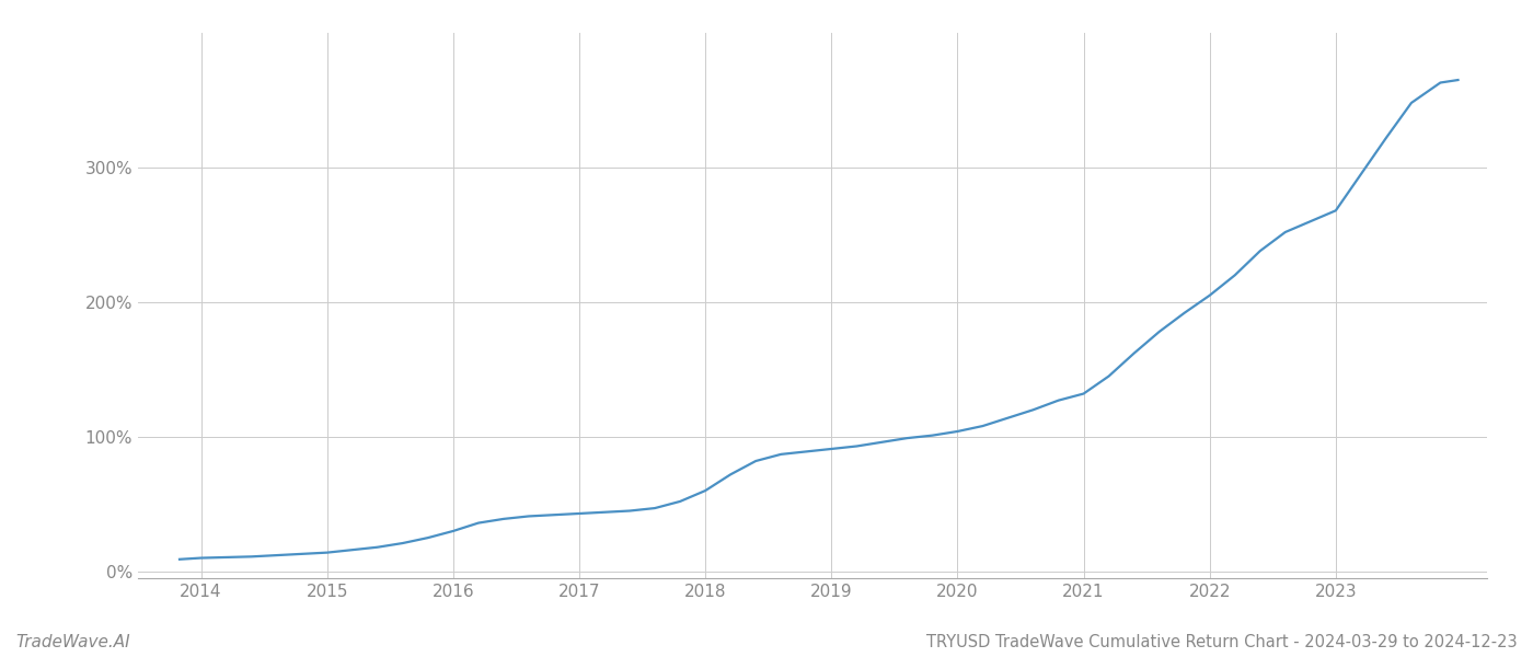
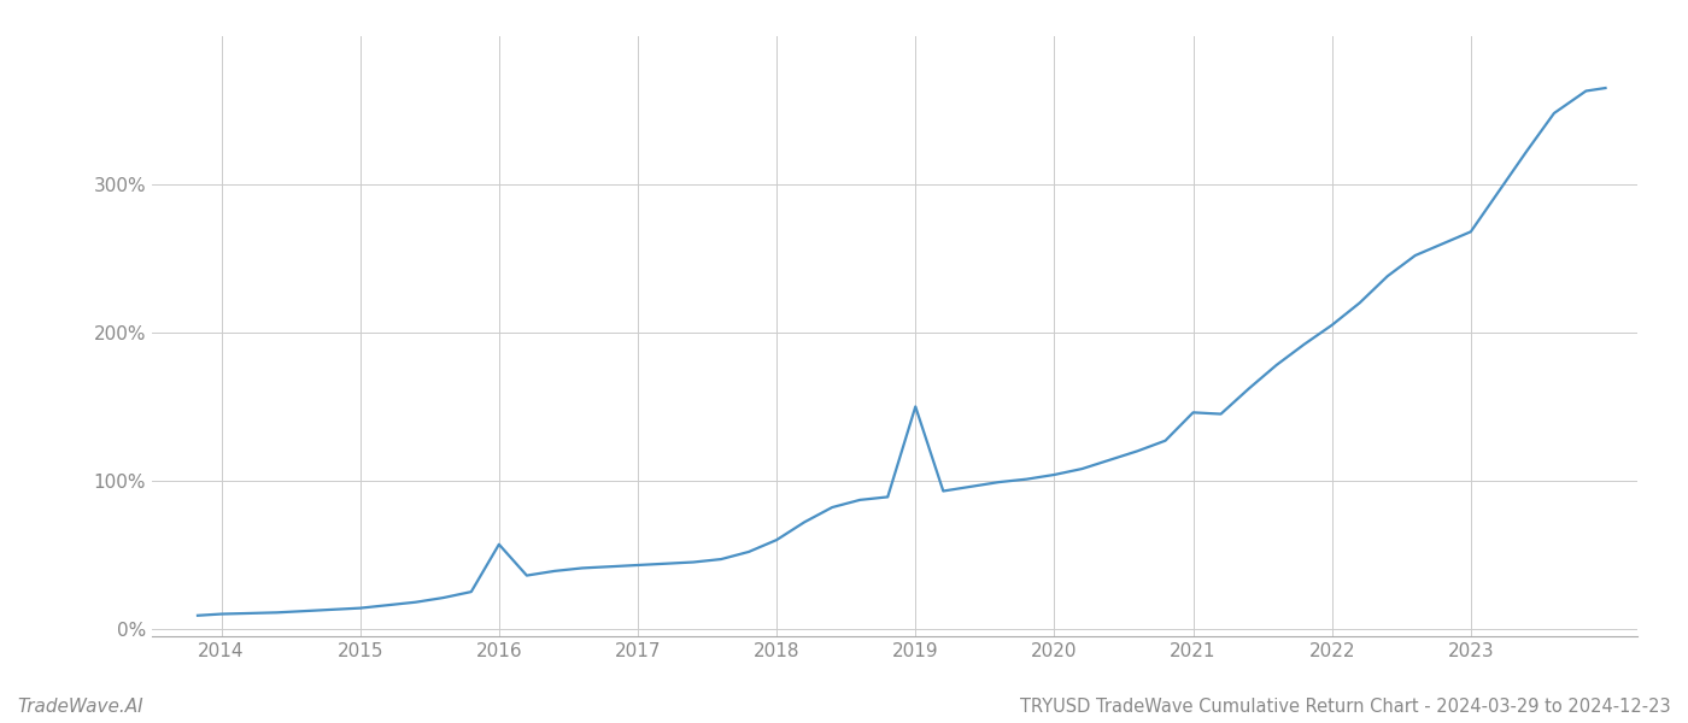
2016: 30% -> 57%
2019: 91% -> 150%
2021: 132% -> 146%
